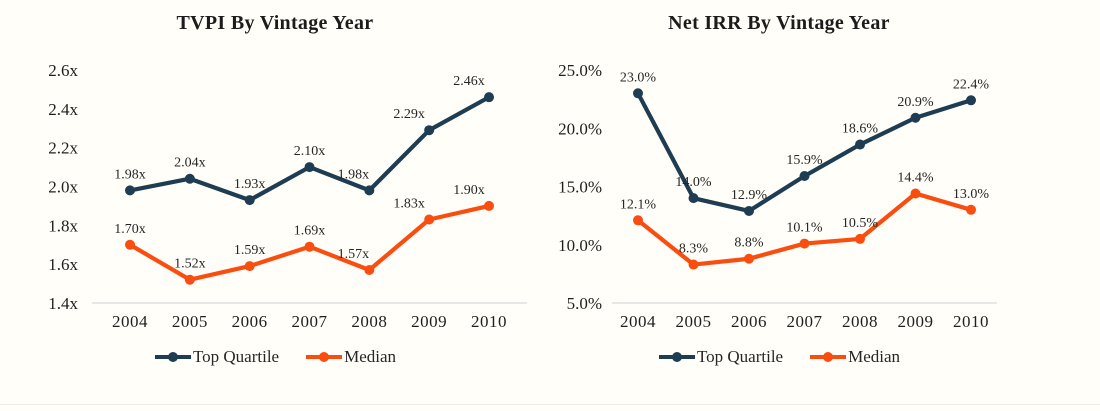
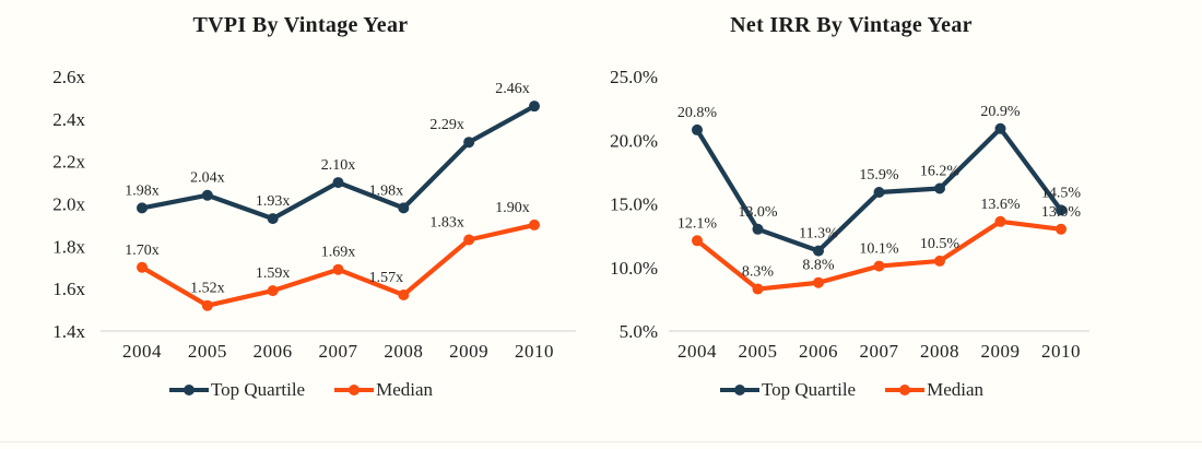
Net IRR By Vintage Year/Top Quartile/2004: 23.0% -> 20.8%
Net IRR By Vintage Year/Top Quartile/2005: 14.0% -> 13.0%
Net IRR By Vintage Year/Top Quartile/2006: 12.9% -> 11.3%
Net IRR By Vintage Year/Top Quartile/2008: 18.6% -> 16.2%
Net IRR By Vintage Year/Median/2009: 14.4% -> 13.6%
Net IRR By Vintage Year/Top Quartile/2010: 22.4% -> 14.5%
